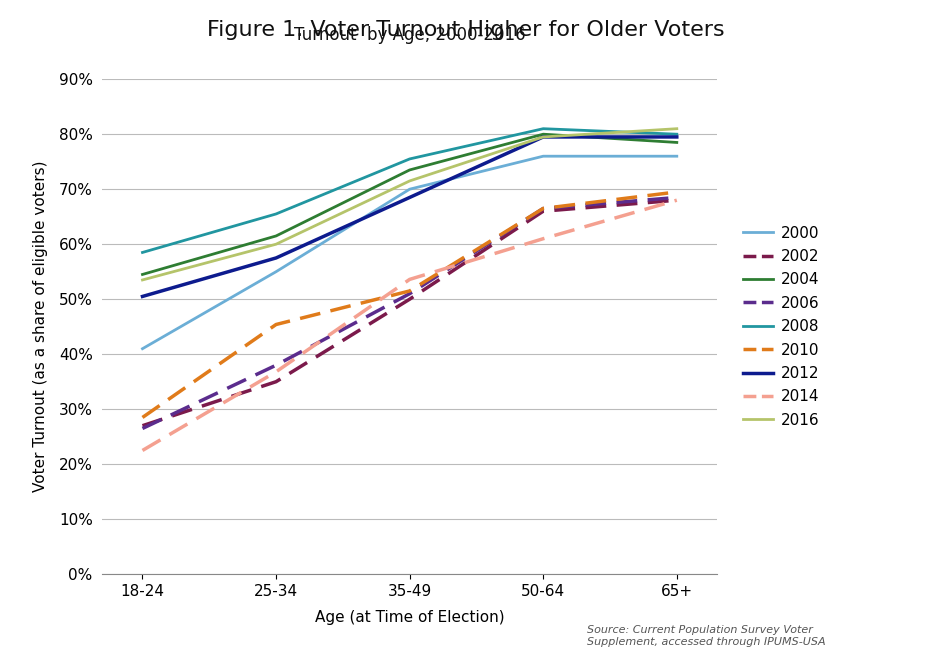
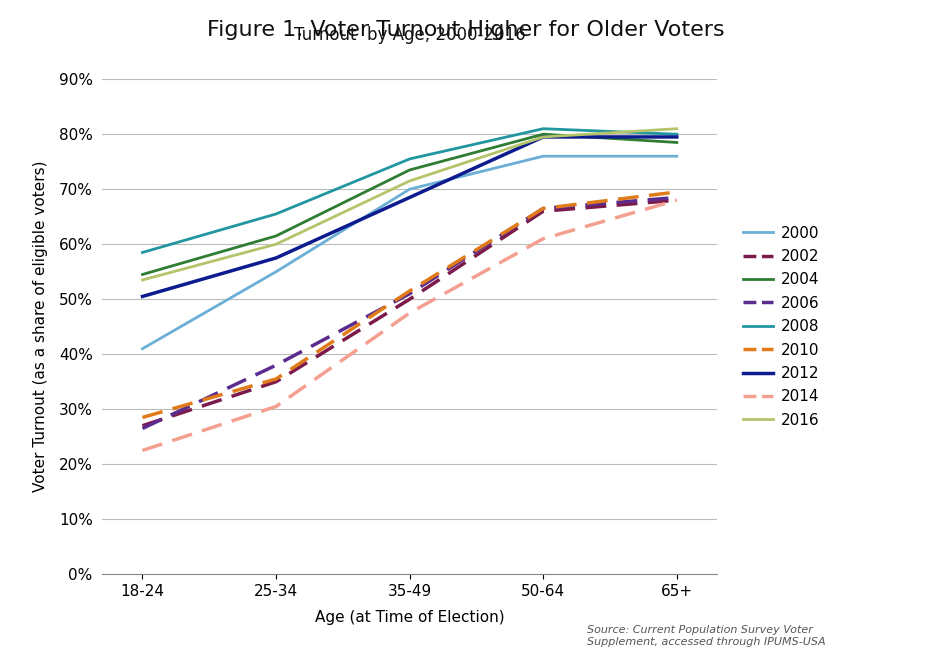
2010/25-34: 45.4% -> 35.5%
2014/25-34: 36.8% -> 30.5%
2014/35-49: 53.6% -> 47.5%
